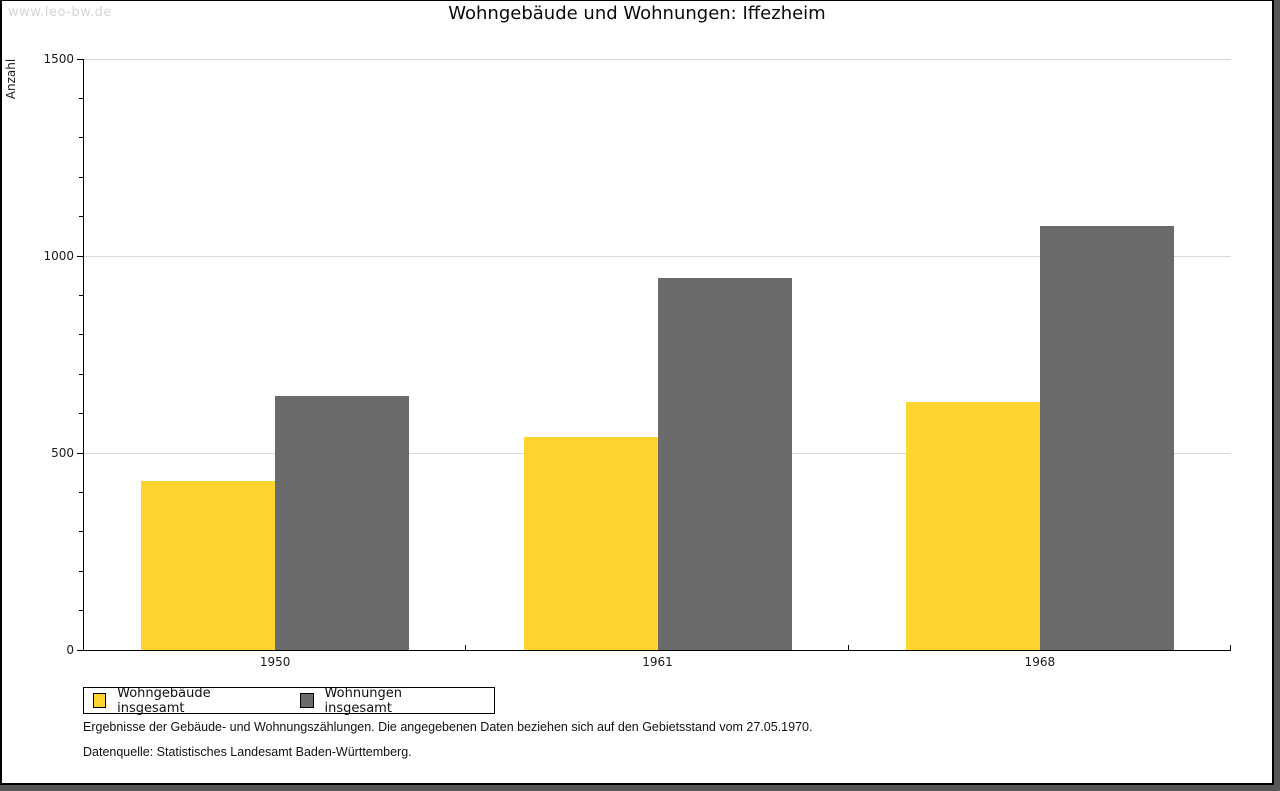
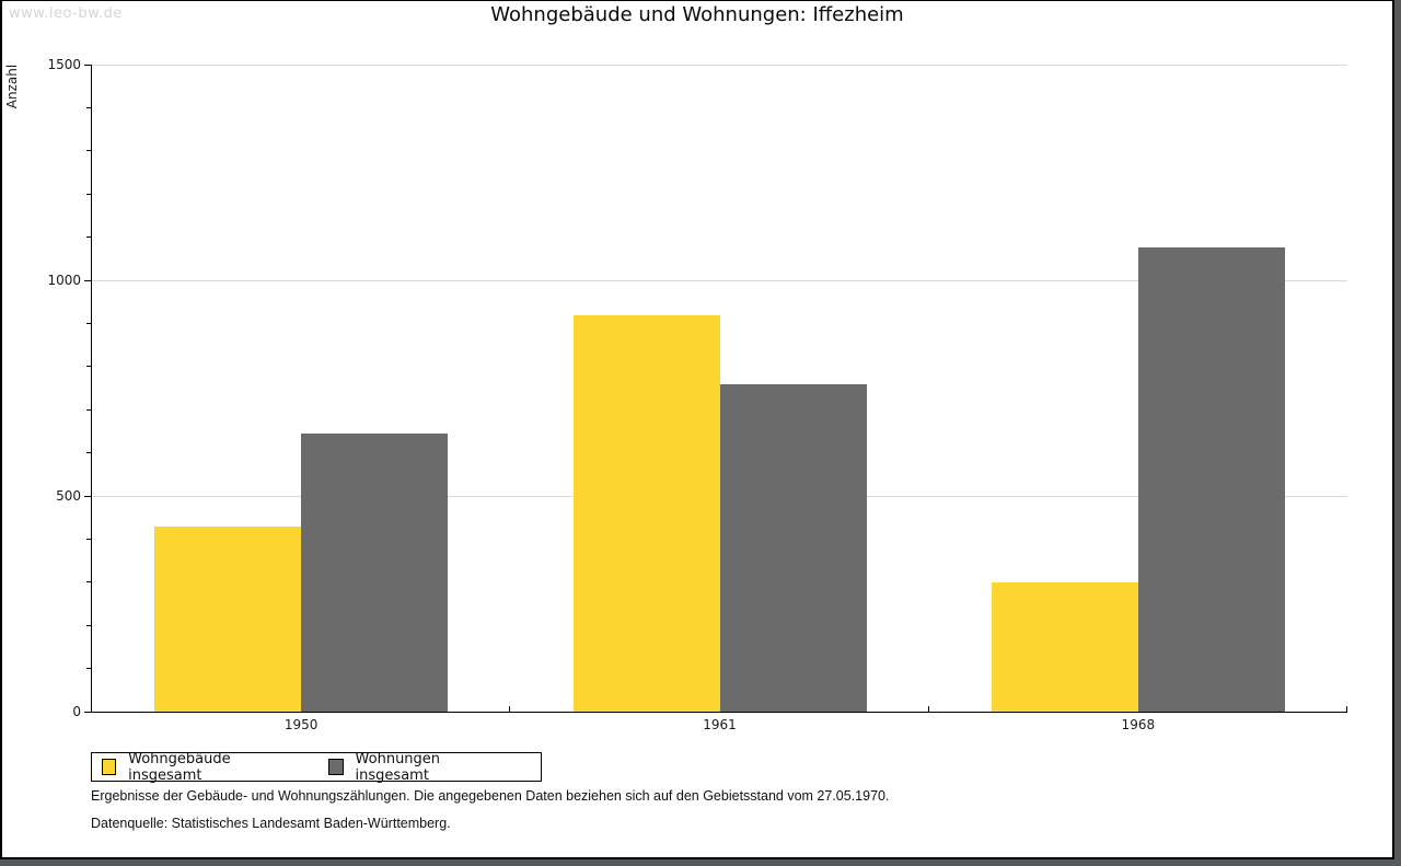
Wohngebäude insgesamt/1961: 540 -> 920
Wohnungen insgesamt/1961: 940 -> 760
Wohngebäude insgesamt/1968: 630 -> 300
